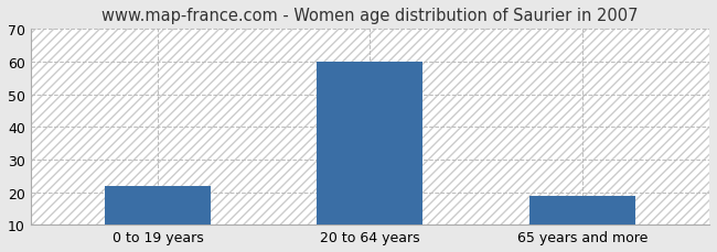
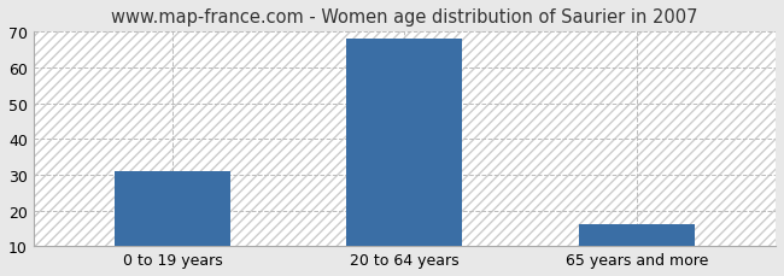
0 to 19 years: 22 -> 31
20 to 64 years: 60 -> 68
65 years and more: 19 -> 16
